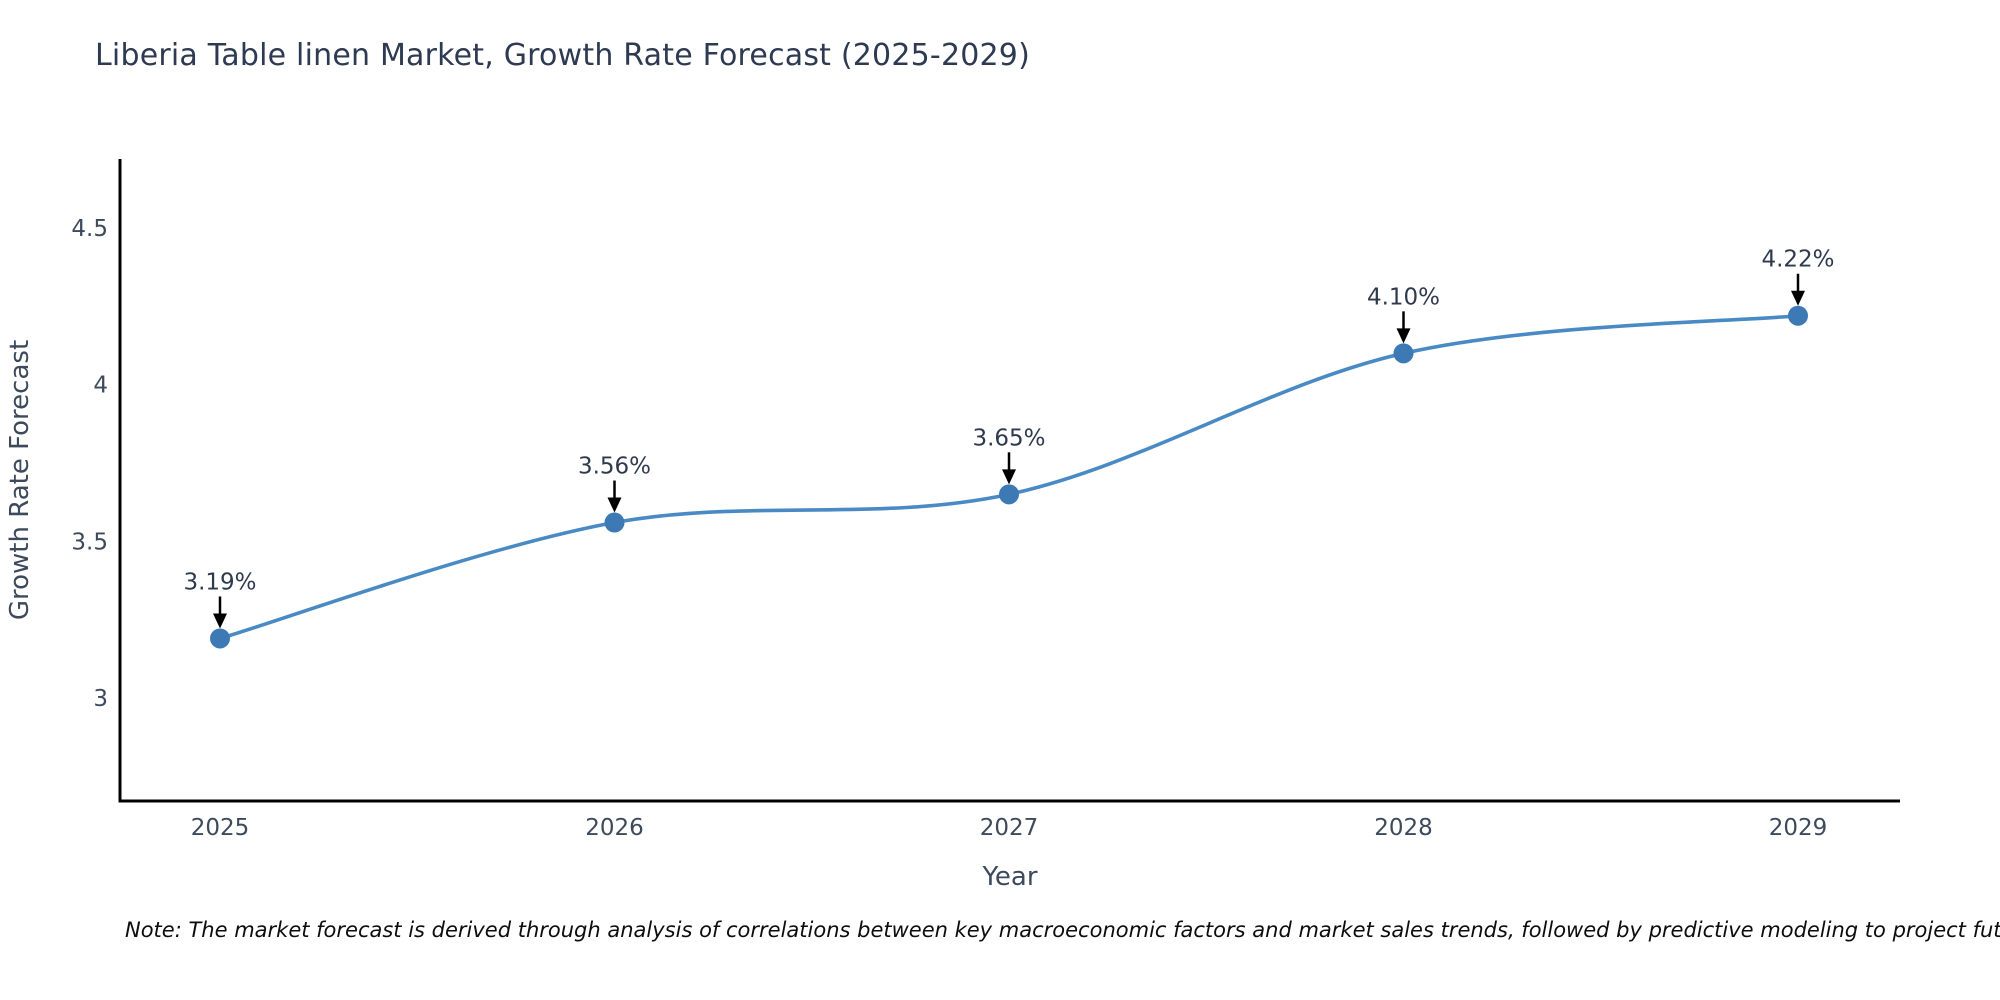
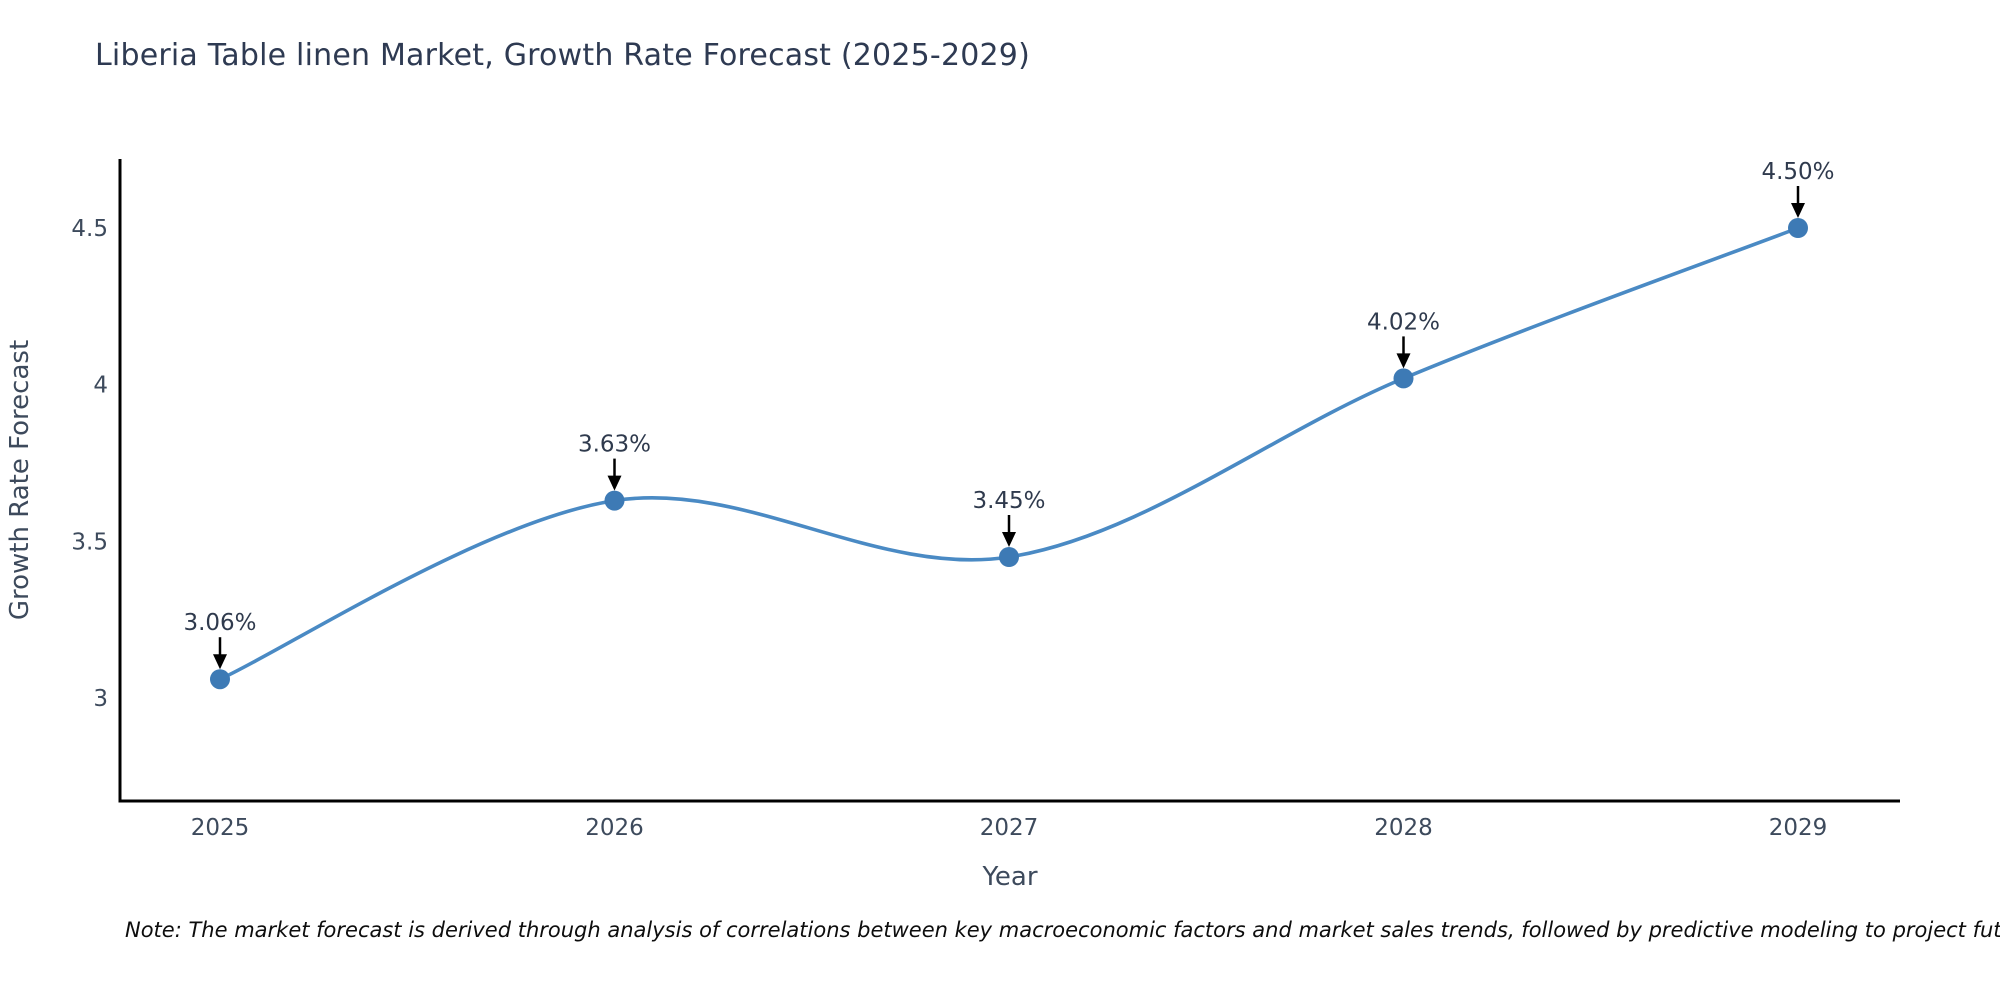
2025: 3.19% -> 3.06%
2026: 3.56% -> 3.63%
2027: 3.65% -> 3.45%
2028: 4.10% -> 4.02%
2029: 4.22% -> 4.50%
